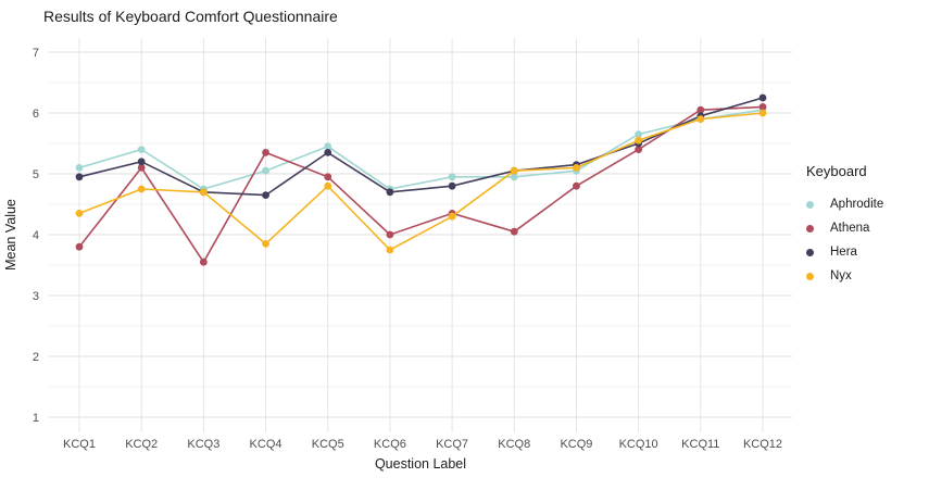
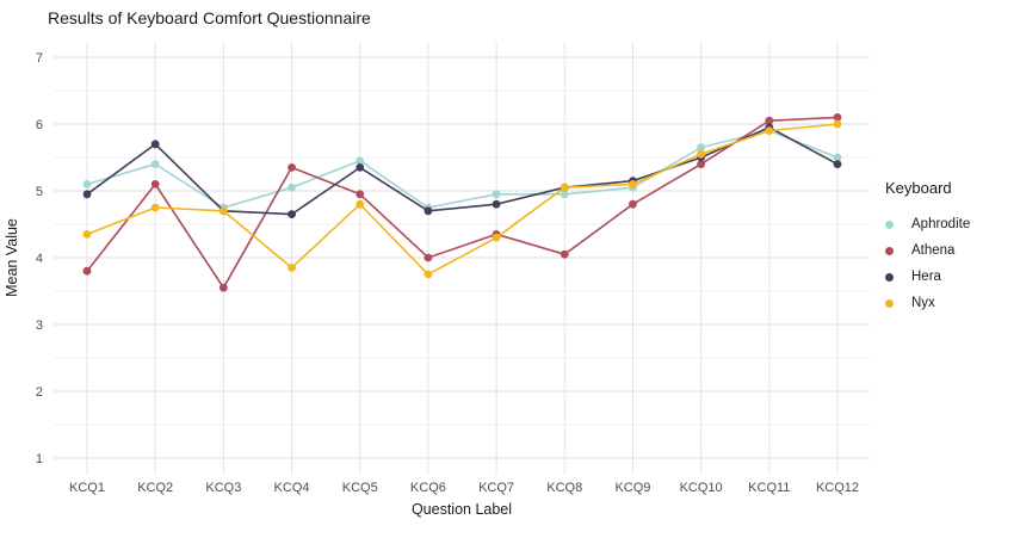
Hera/KCQ2: 5.2 -> 5.7
Aphrodite/KCQ12: 6.0 -> 5.5
Hera/KCQ12: 6.2 -> 5.4
